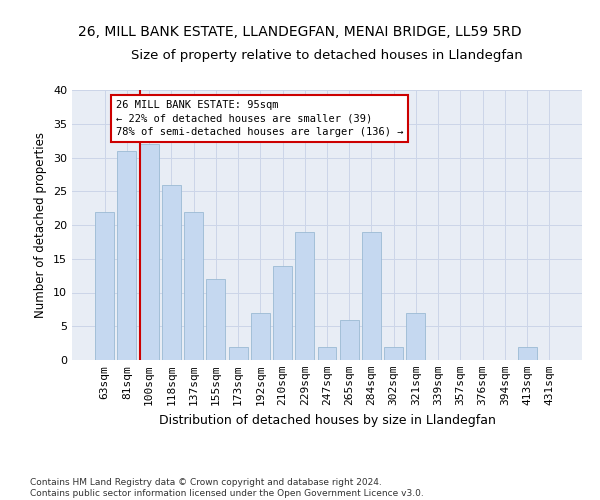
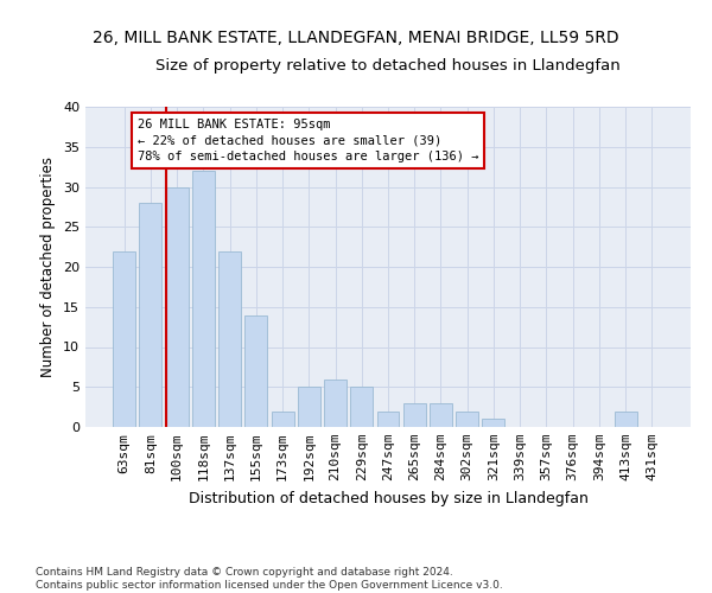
81sqm: 31 -> 28
100sqm: 32 -> 30
118sqm: 26 -> 32
155sqm: 12 -> 14
192sqm: 7 -> 5
210sqm: 14 -> 6
229sqm: 19 -> 5
265sqm: 6 -> 3
284sqm: 19 -> 3
321sqm: 7 -> 1
